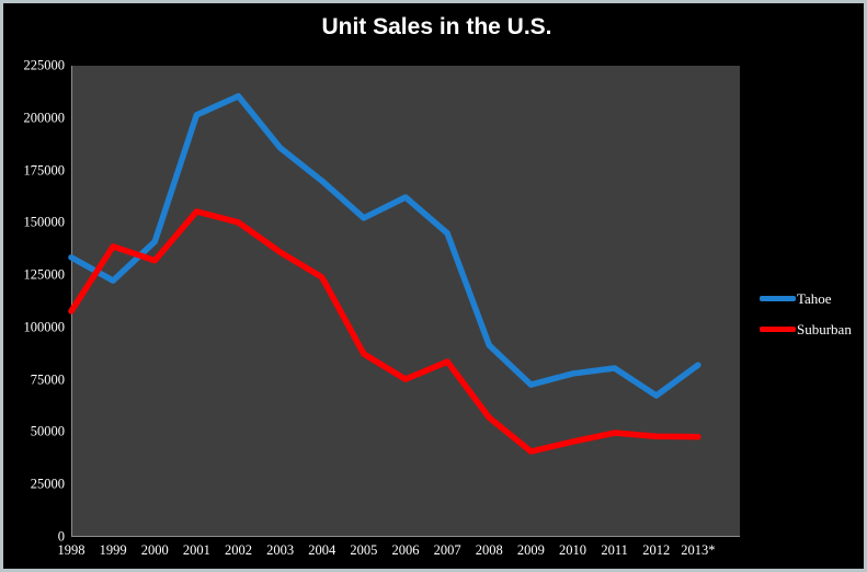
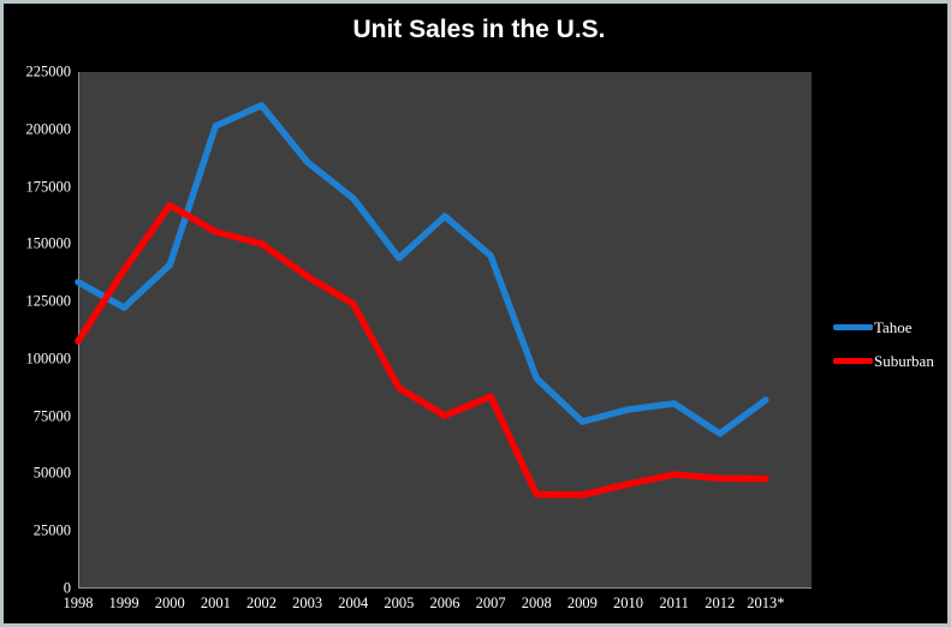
Suburban/2000: 132000 -> 167000
Tahoe/2005: 152000 -> 144000
Suburban/2008: 57000 -> 41000
